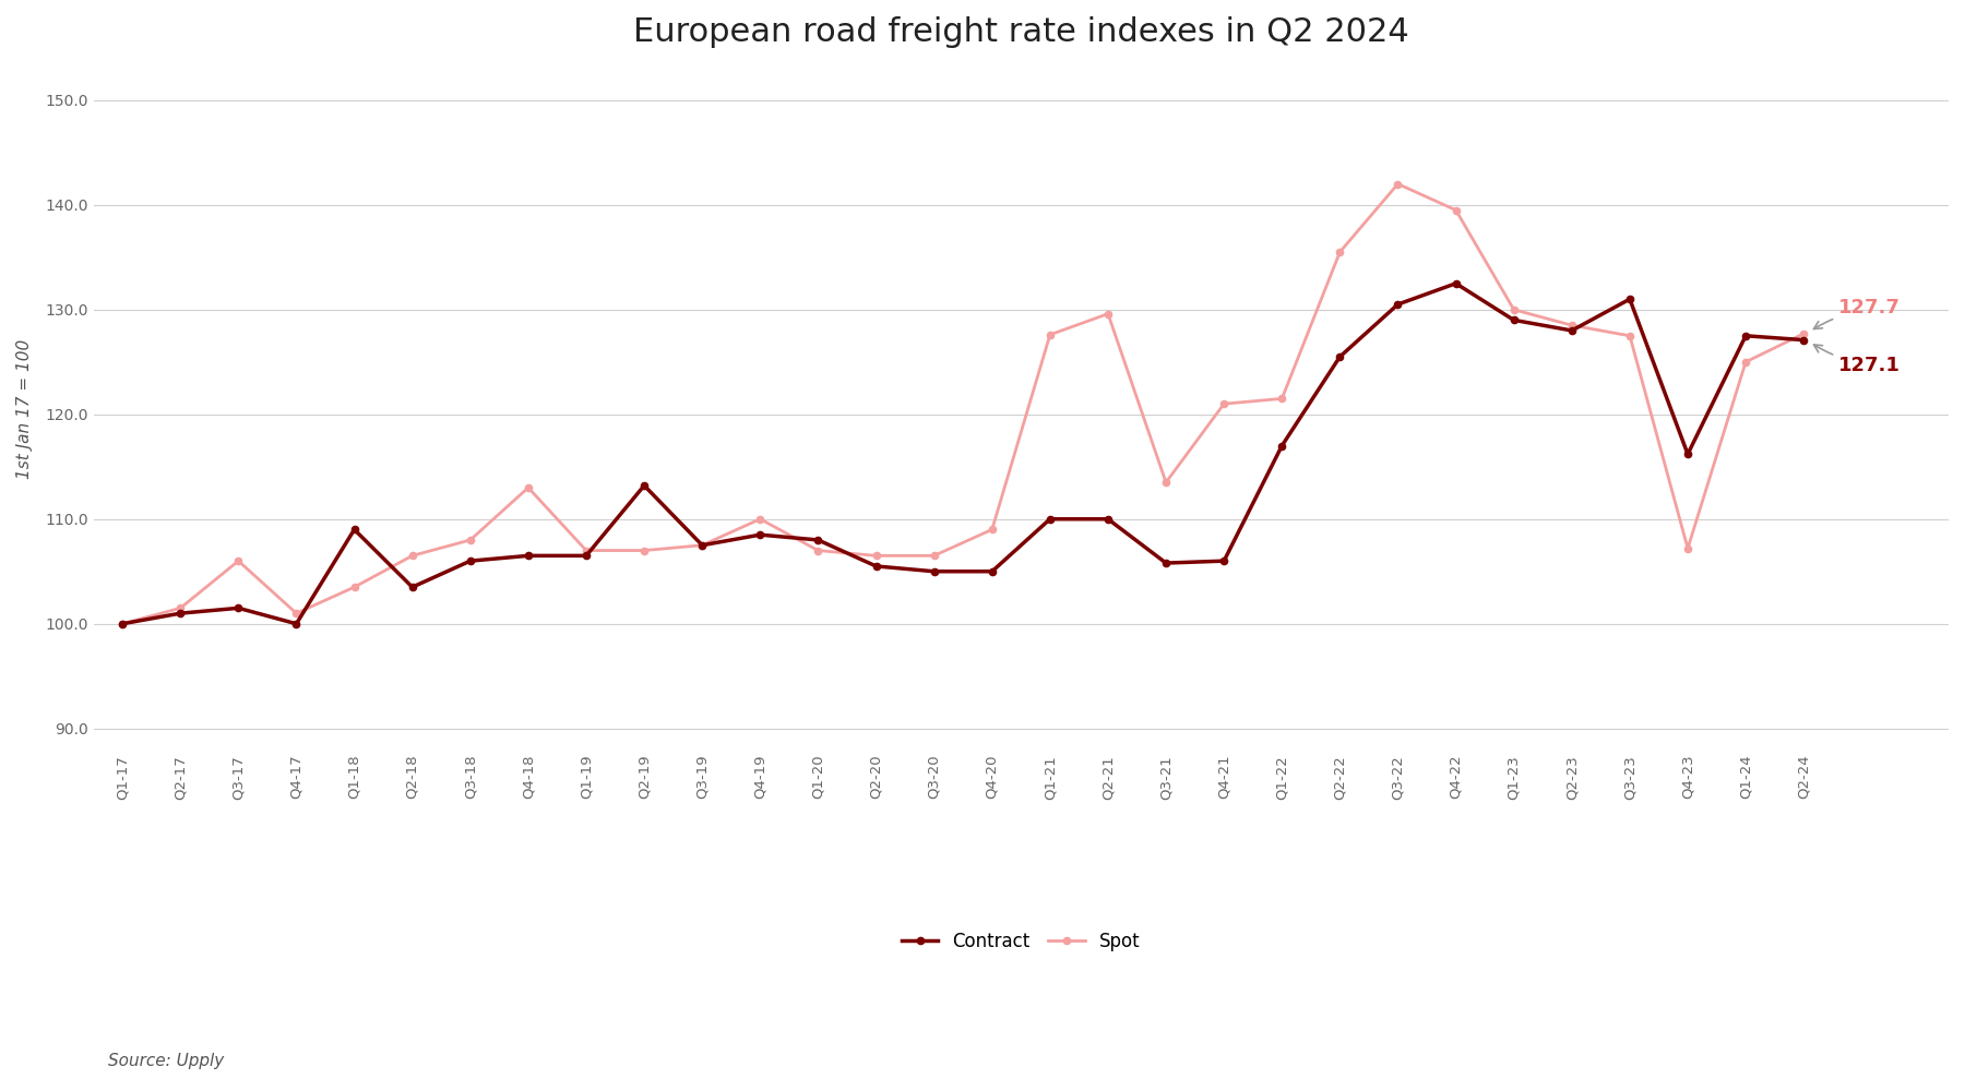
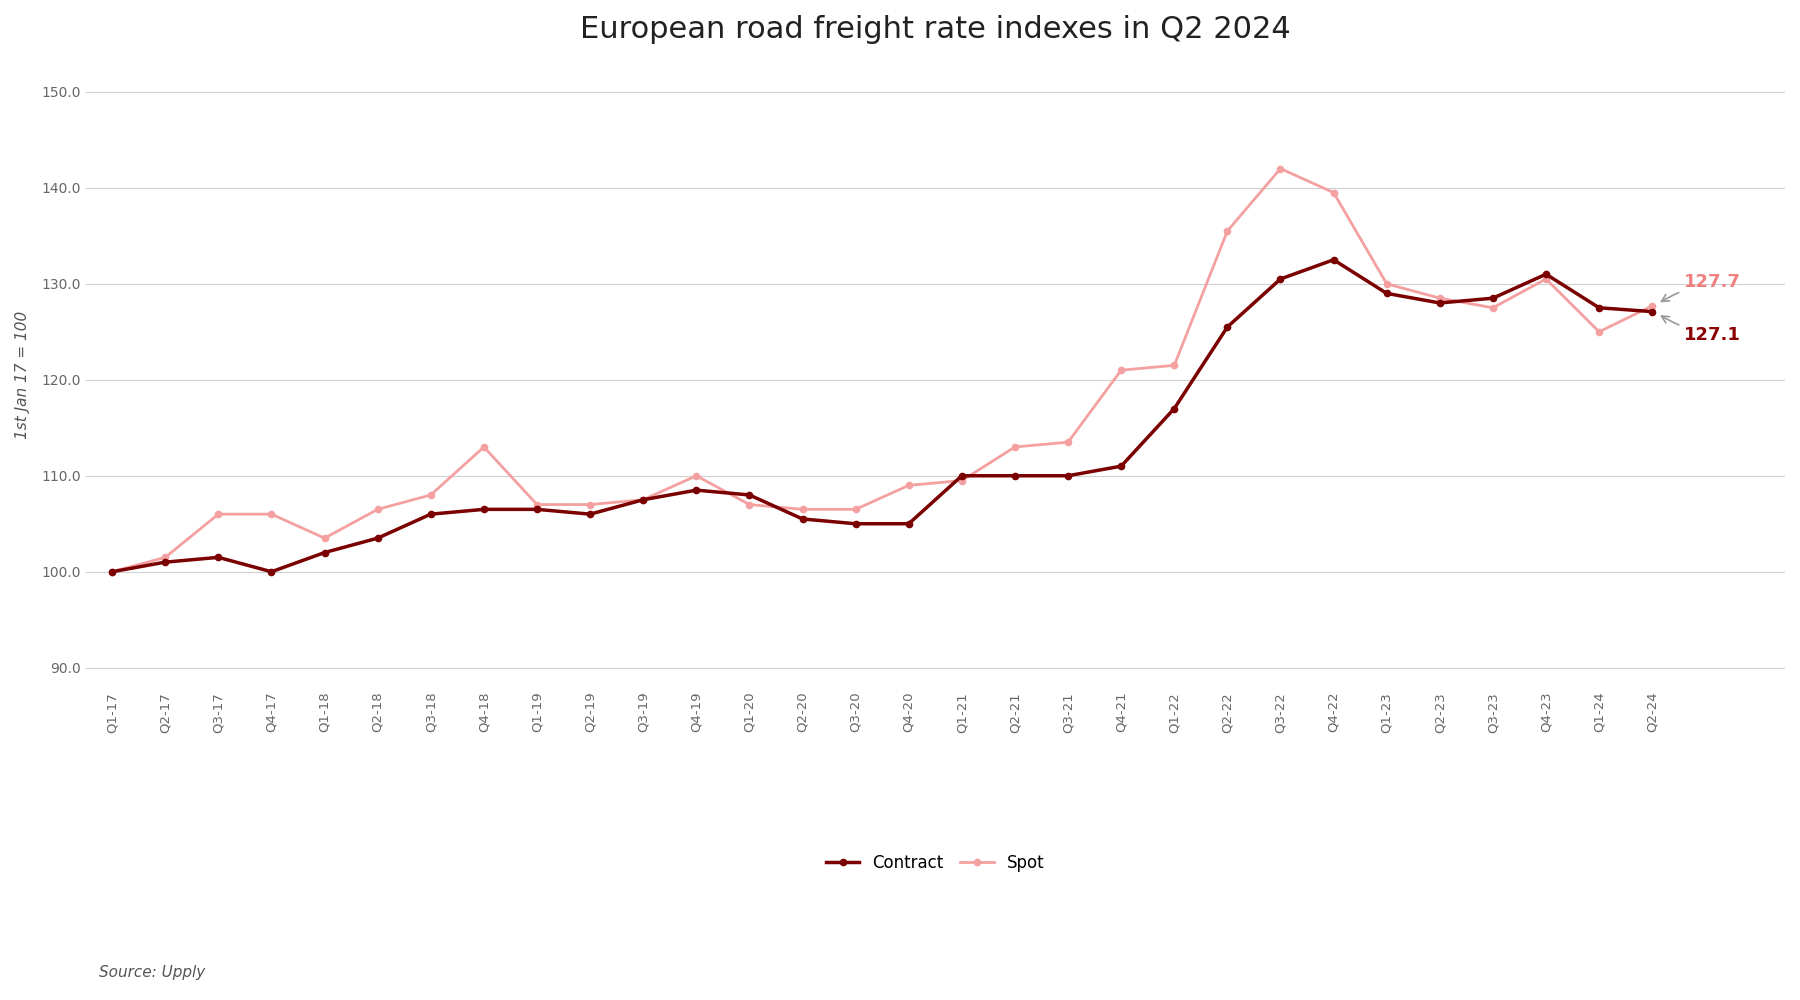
Spot/Q4-17: 101.0 -> 106.0
Contract/Q1-18: 109.0 -> 102.0
Contract/Q2-19: 113.2 -> 106.0
Spot/Q1-21: 127.6 -> 109.5
Spot/Q2-21: 129.6 -> 113.0
Contract/Q3-21: 105.8 -> 110.0
Contract/Q4-21: 106.0 -> 111.0
Contract/Q3-23: 131.0 -> 128.5
Contract/Q4-23: 116.2 -> 131.0
Spot/Q4-23: 107.2 -> 130.5
